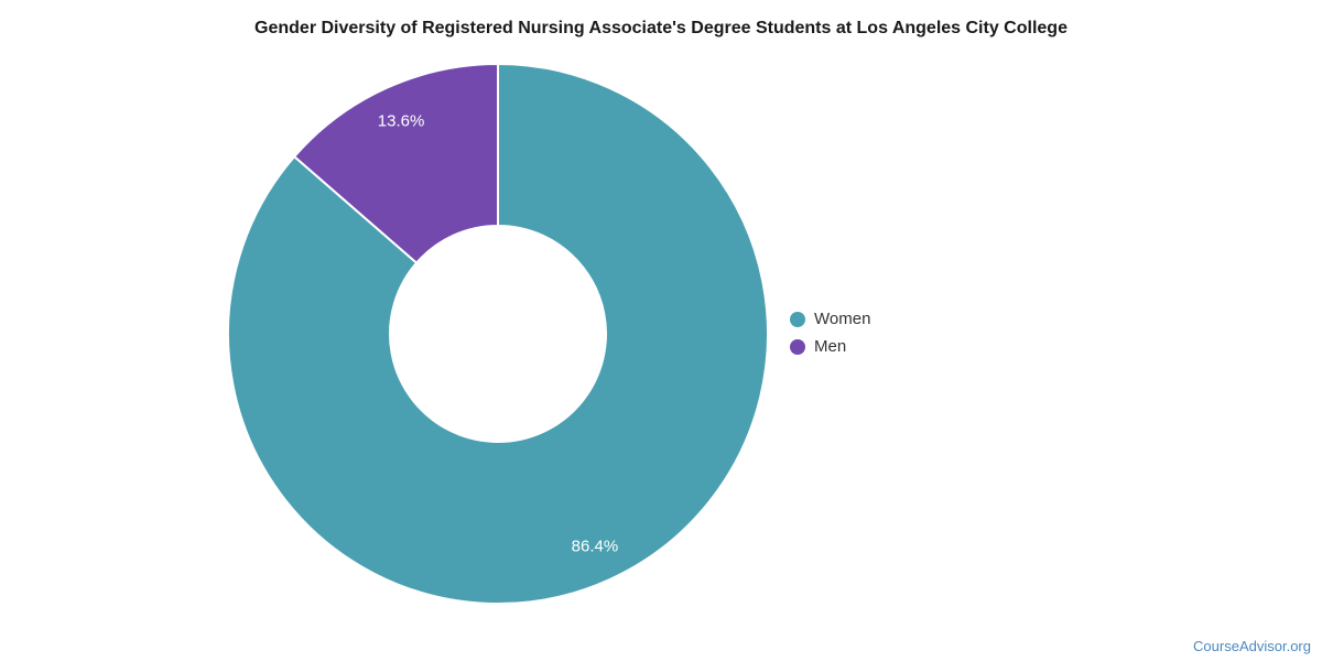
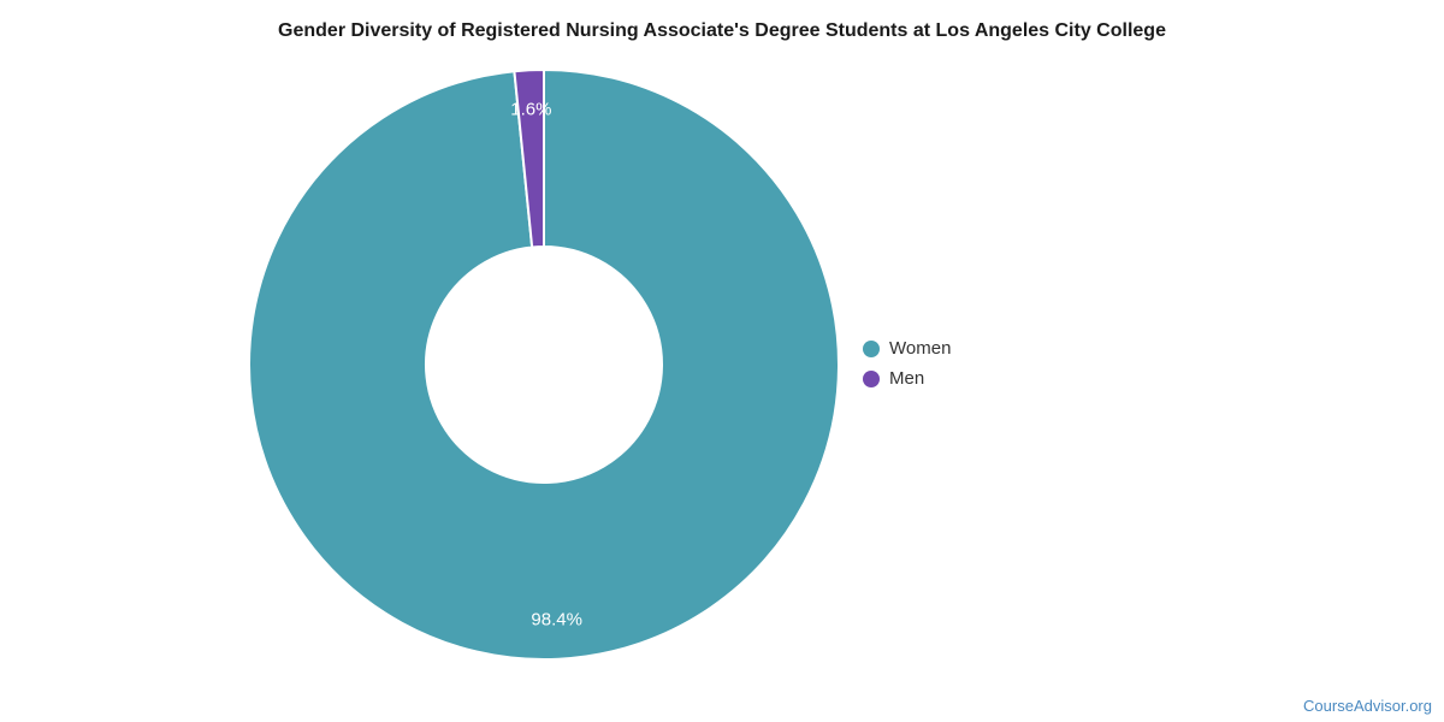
Women: 86.4% -> 98.4%
Men: 13.6% -> 1.6%
